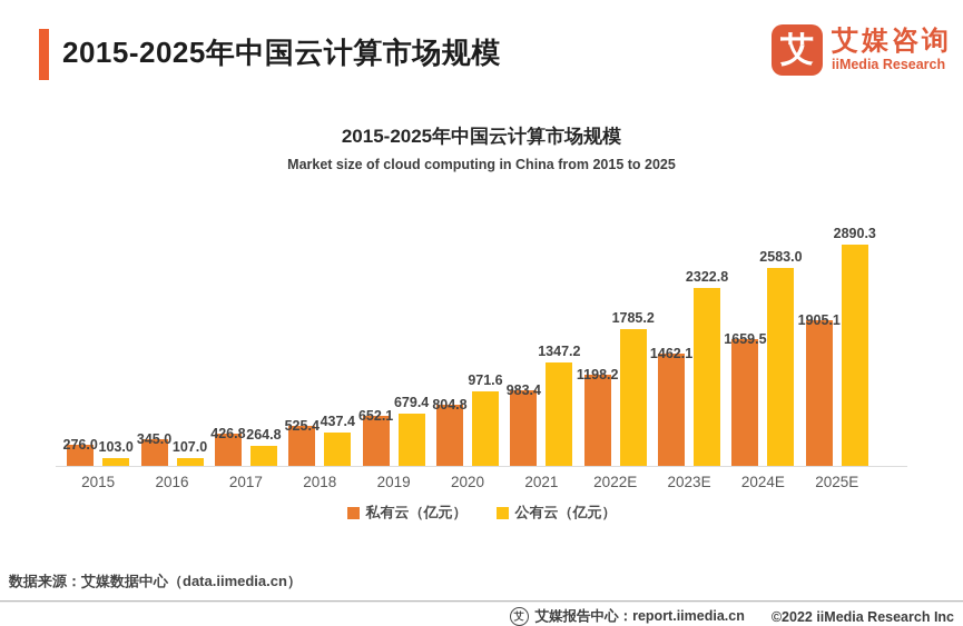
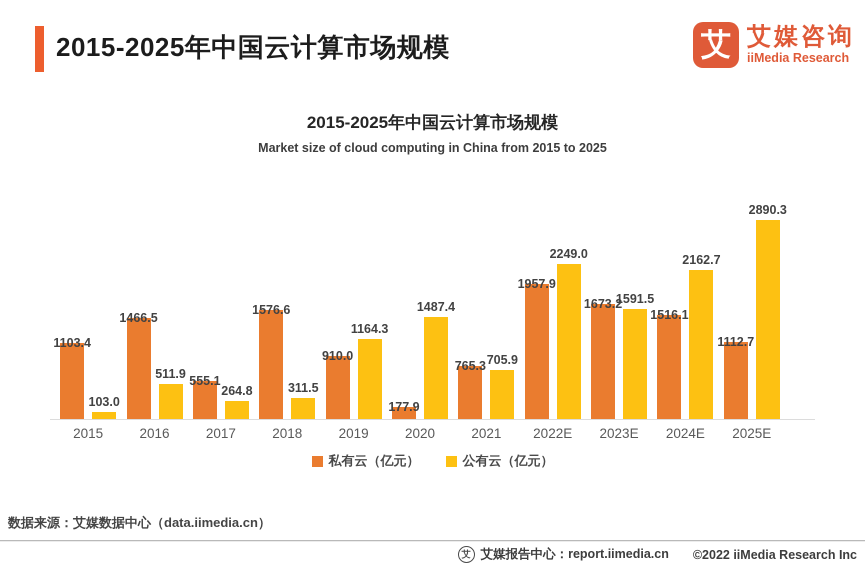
私有云（亿元）/2015: 276.0 -> 1103.4
私有云（亿元）/2016: 345.0 -> 1466.5
公有云（亿元）/2016: 107.0 -> 511.9
私有云（亿元）/2017: 426.8 -> 555.1
私有云（亿元）/2018: 525.4 -> 1576.6
公有云（亿元）/2018: 437.4 -> 311.5
私有云（亿元）/2019: 652.1 -> 910.0
公有云（亿元）/2019: 679.4 -> 1164.3
私有云（亿元）/2020: 804.8 -> 177.9
公有云（亿元）/2020: 971.6 -> 1487.4
私有云（亿元）/2021: 983.4 -> 765.3
公有云（亿元）/2021: 1347.2 -> 705.9
私有云（亿元）/2022E: 1198.2 -> 1957.9
公有云（亿元）/2022E: 1785.2 -> 2249.0
私有云（亿元）/2023E: 1462.1 -> 1673.2
公有云（亿元）/2023E: 2322.8 -> 1591.5
私有云（亿元）/2024E: 1659.5 -> 1516.1
公有云（亿元）/2024E: 2583.0 -> 2162.7
私有云（亿元）/2025E: 1905.1 -> 1112.7
